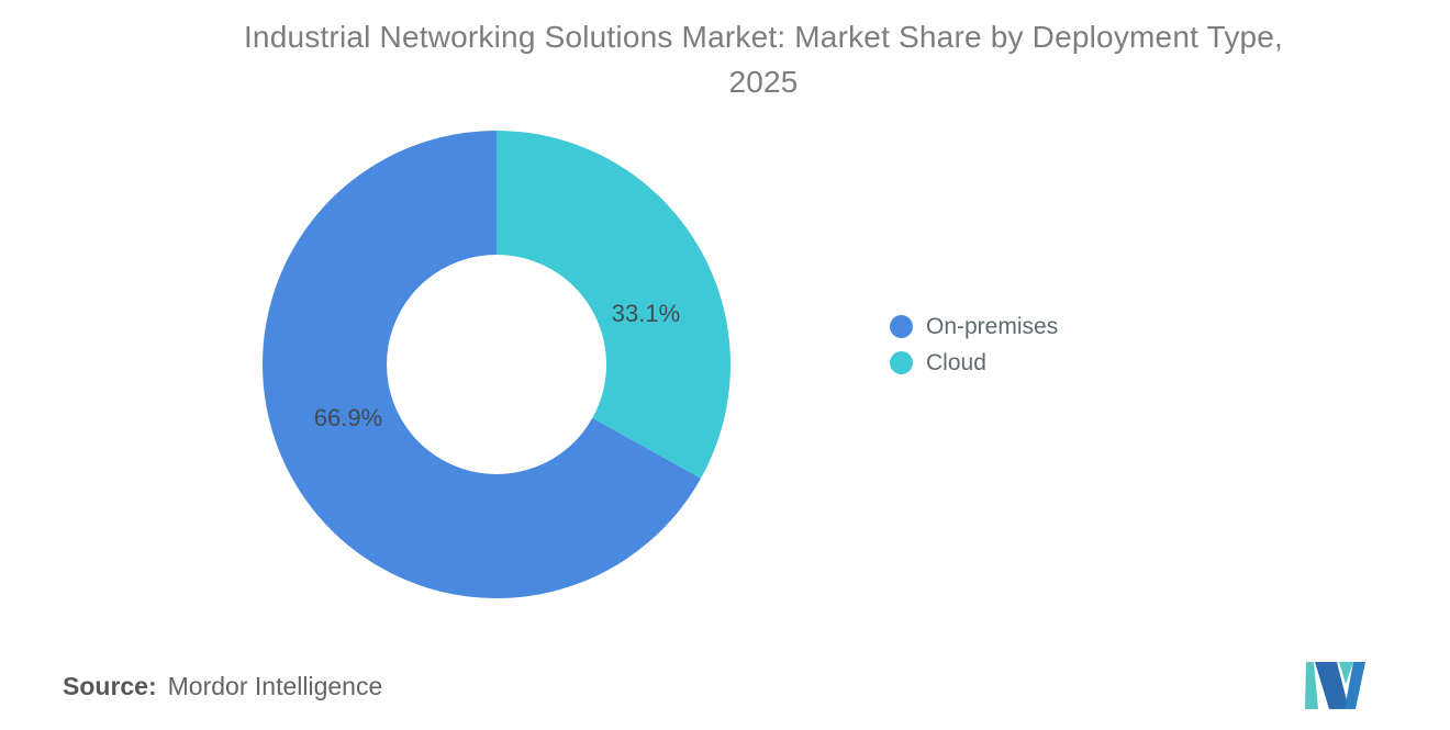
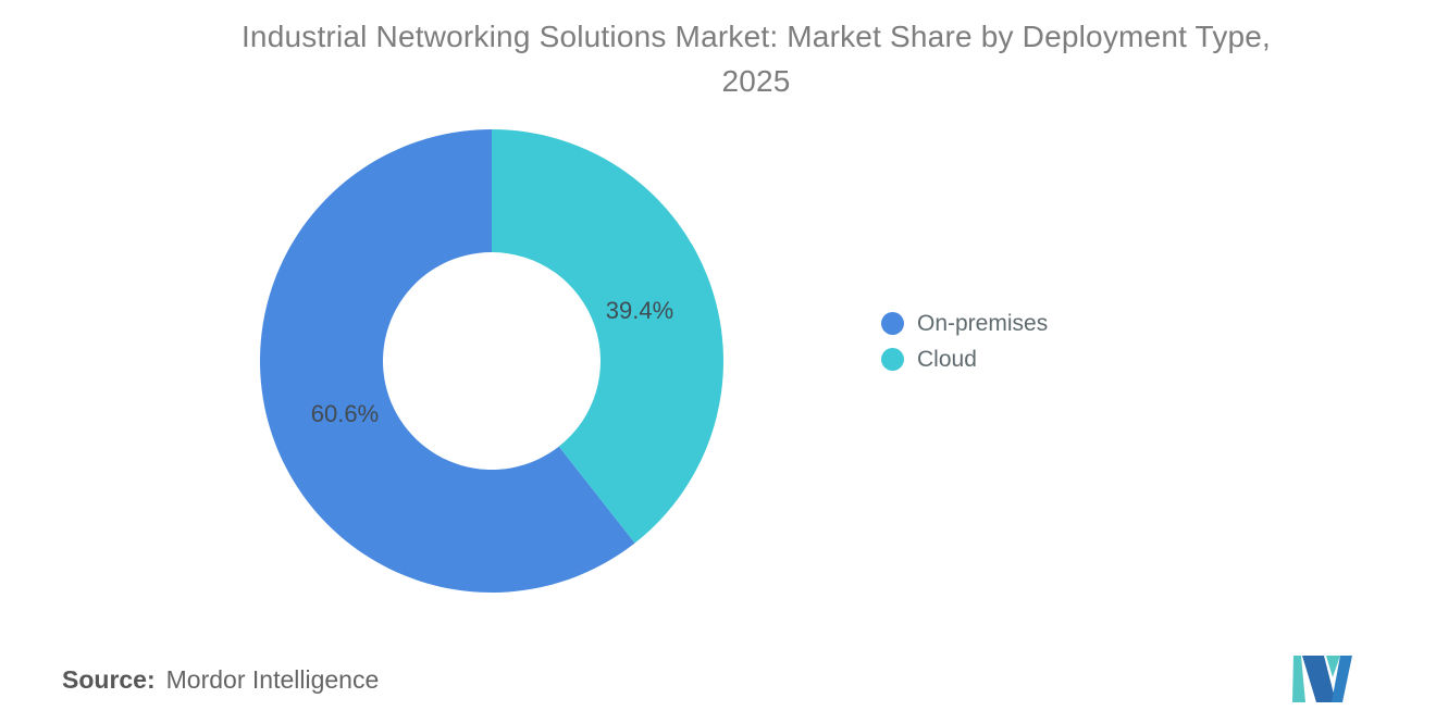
On-premises: 66.9% -> 60.6%
Cloud: 33.1% -> 39.4%
